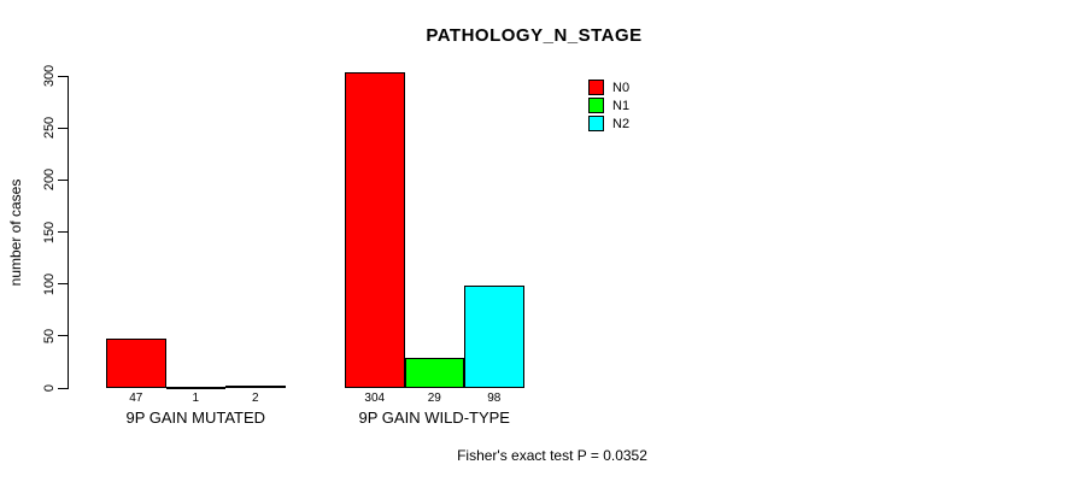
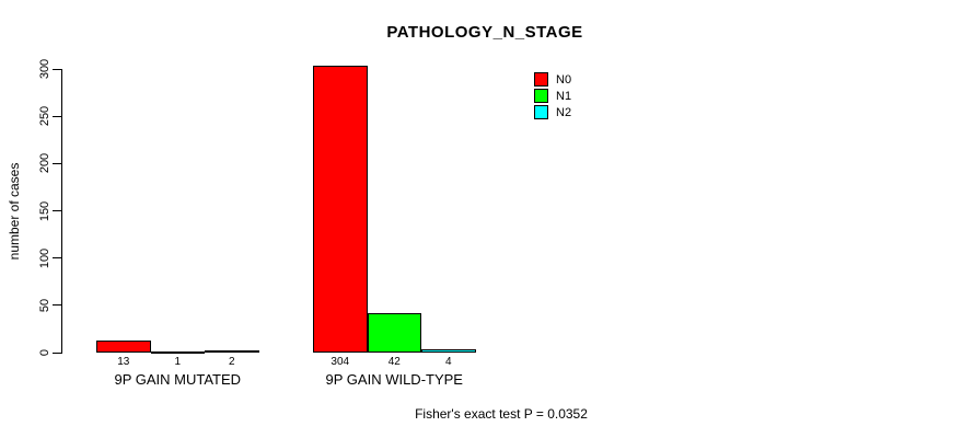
N0/9P GAIN MUTATED: 47 -> 13
N1/9P GAIN WILD-TYPE: 29 -> 42
N2/9P GAIN WILD-TYPE: 98 -> 4
